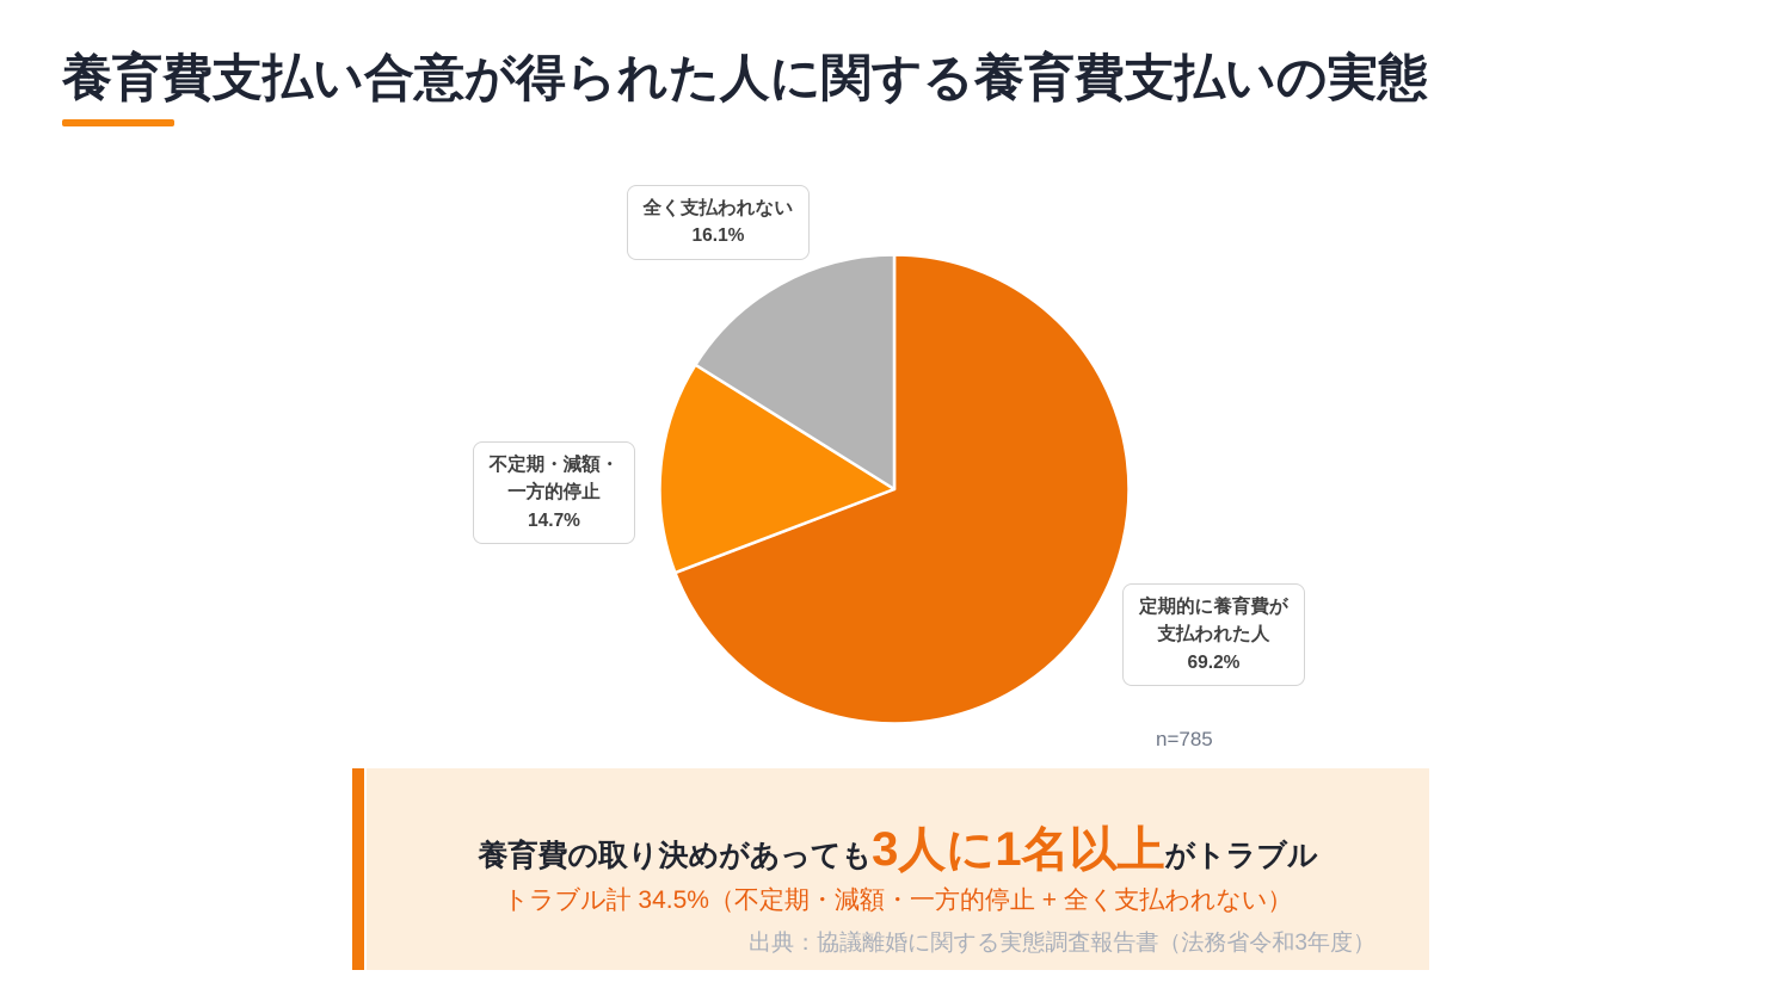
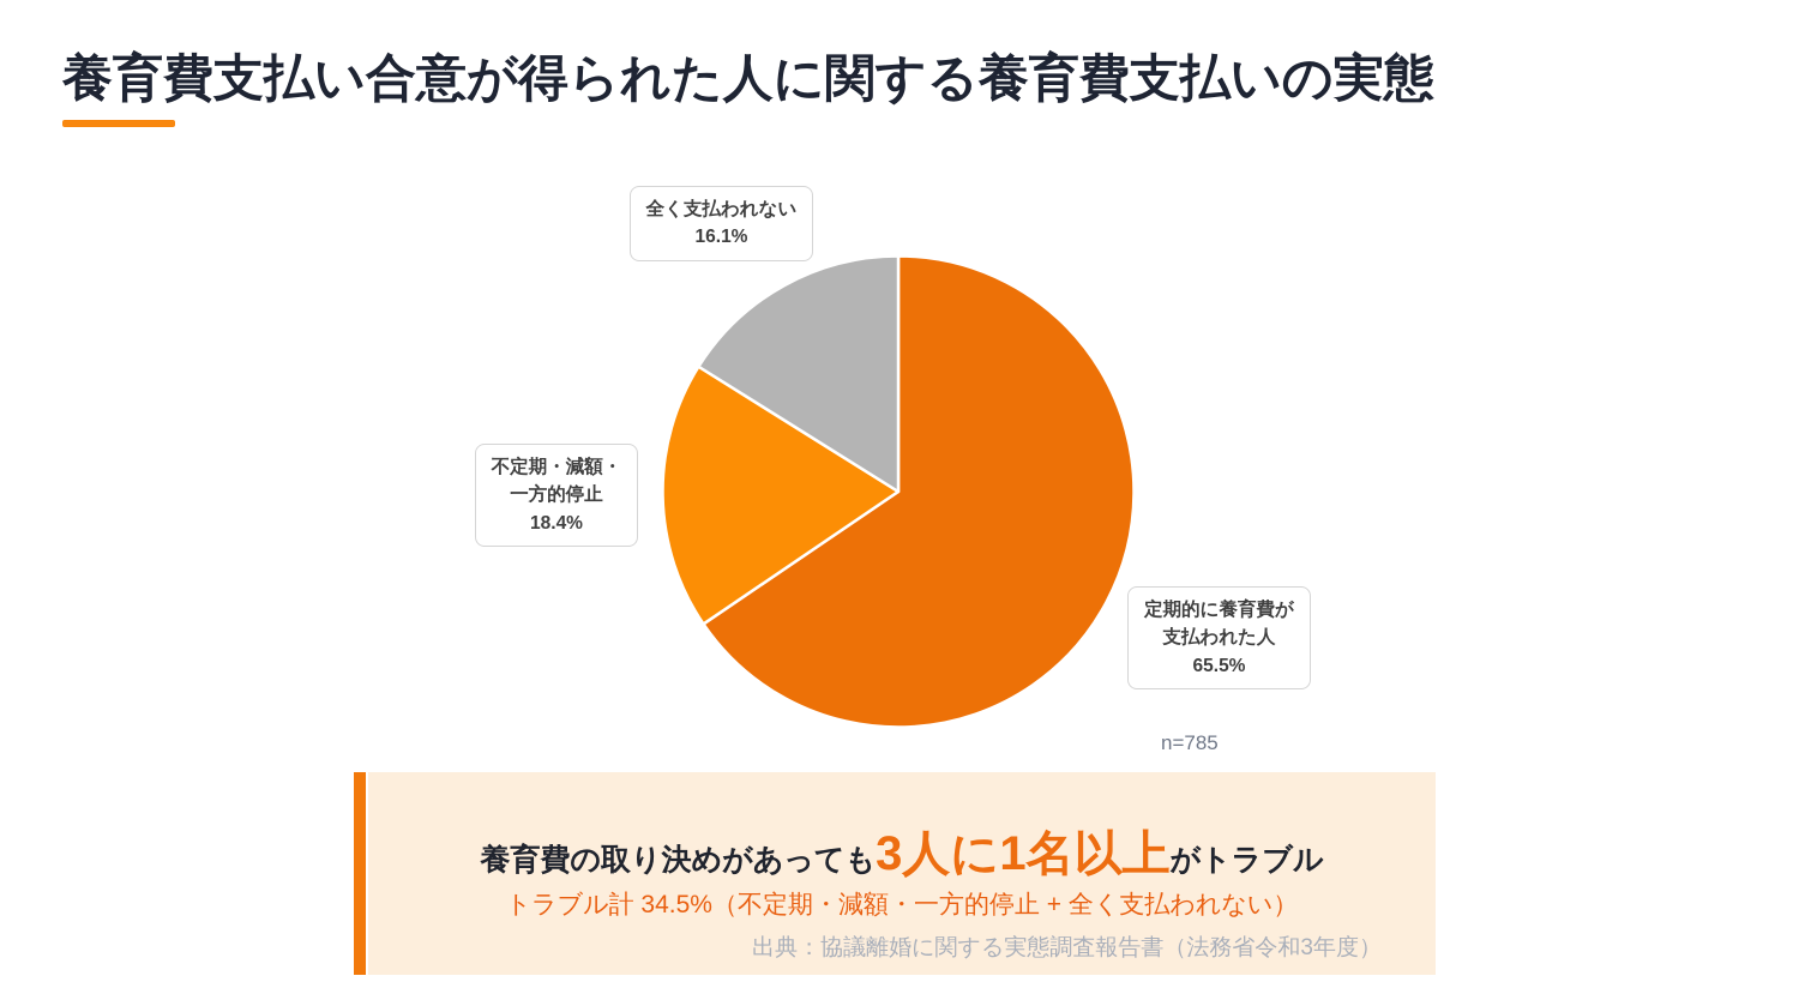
定期的に養育費が支払われた人: 69.2% -> 65.5%
不定期・減額・一方的停止: 14.7% -> 18.4%
